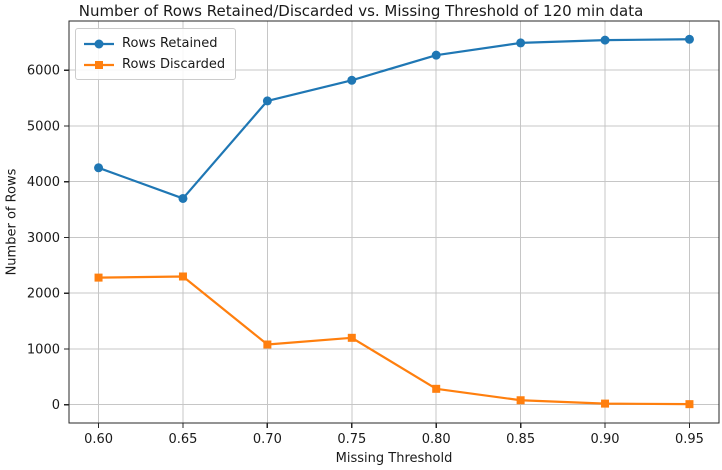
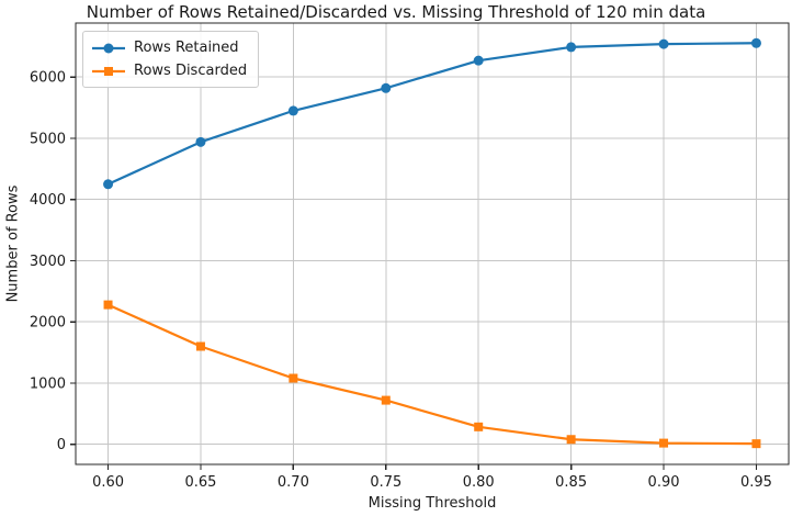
Rows Retained/0.65: 3700 -> 4900
Rows Discarded/0.65: 2300 -> 1600
Rows Discarded/0.75: 1200 -> 700
